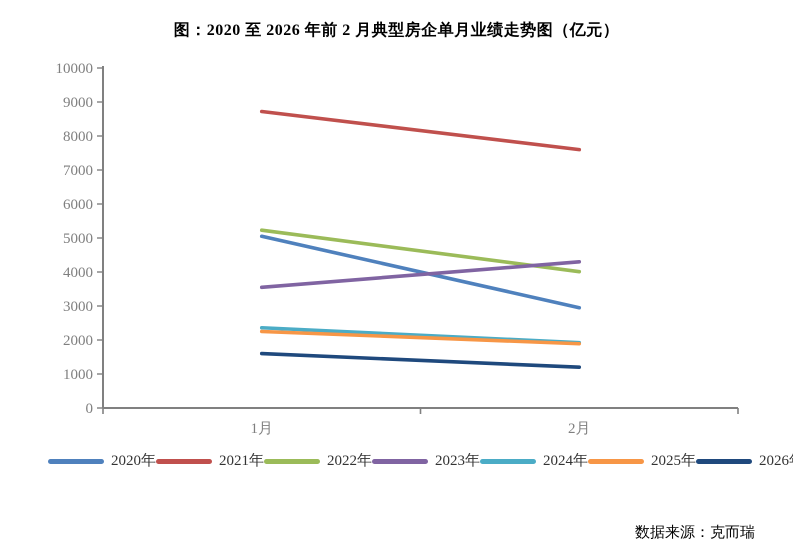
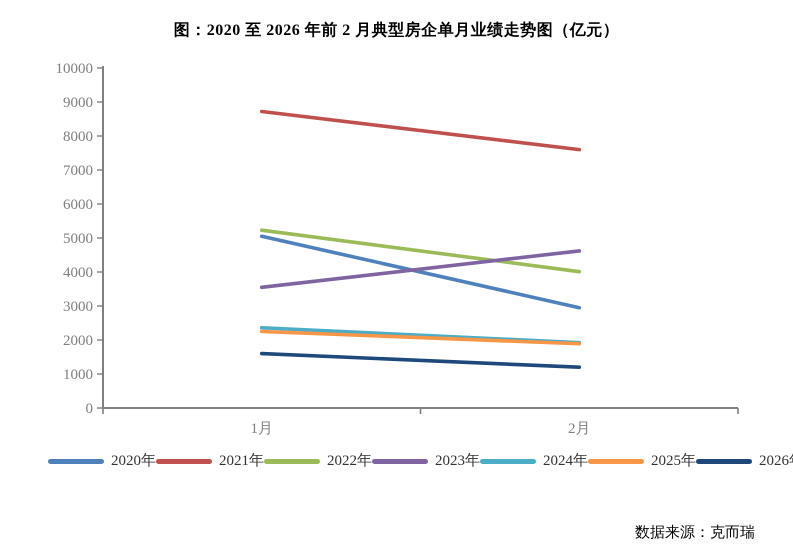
2023年/2月: 4300 -> 4600
